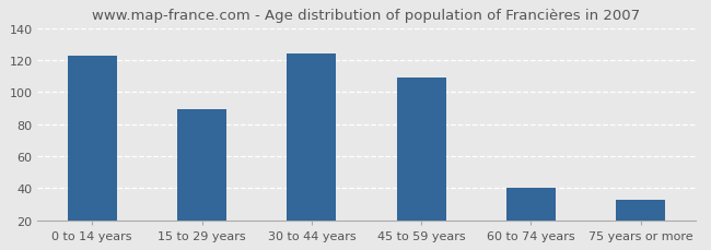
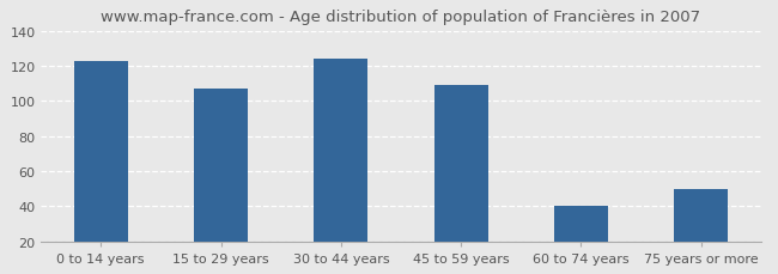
15 to 29 years: 89 -> 107
75 years or more: 33 -> 50
